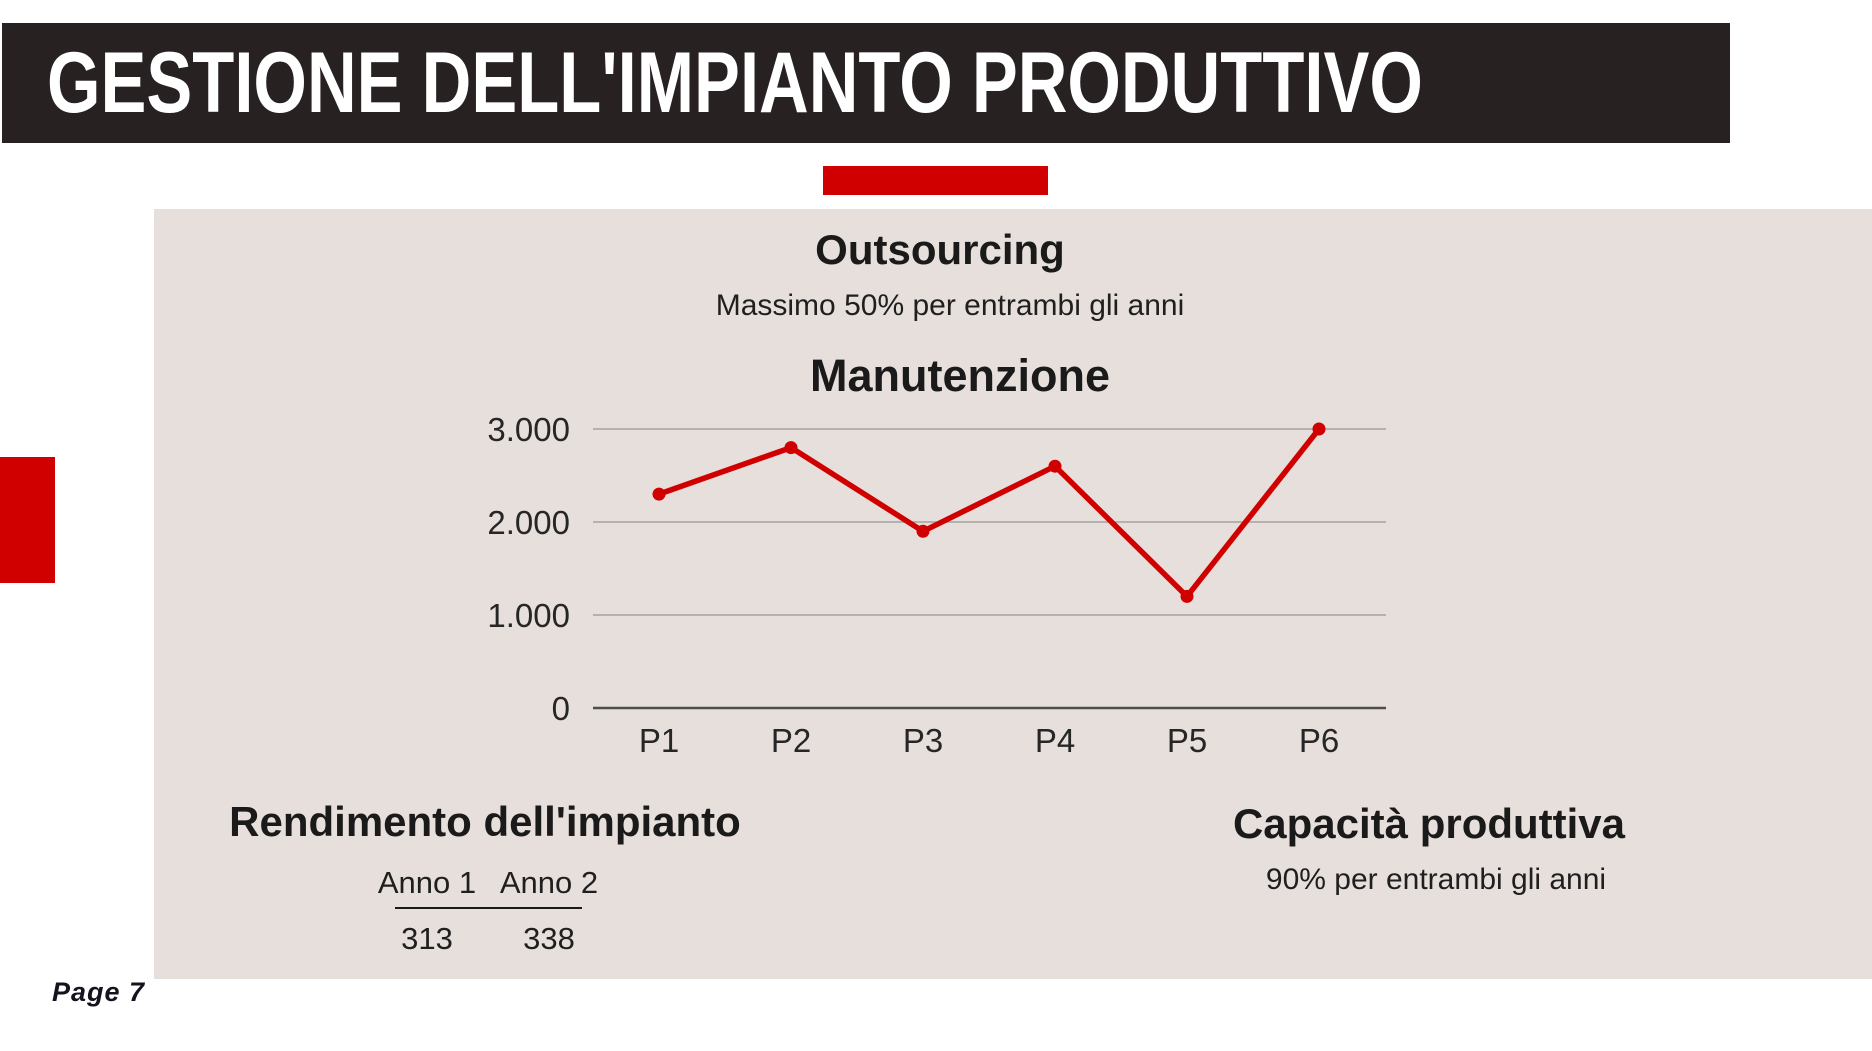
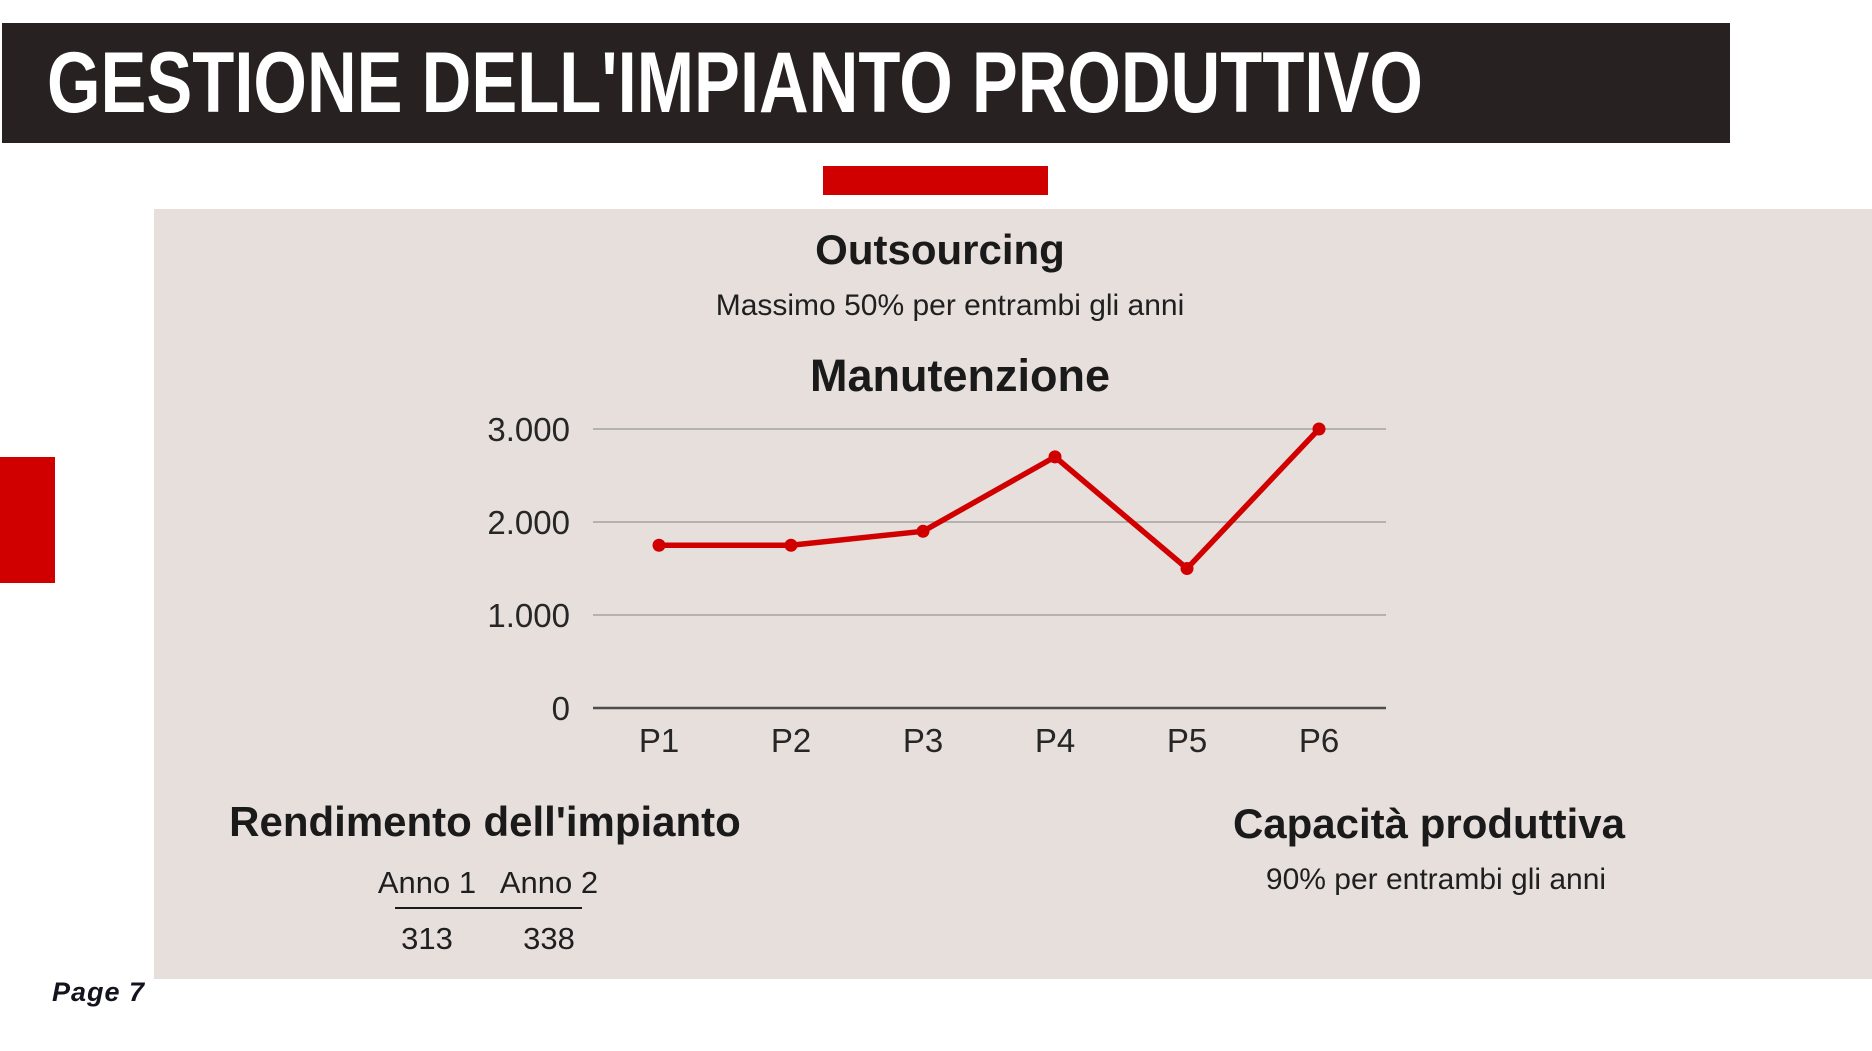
P1: 2300 -> 1800
P2: 2800 -> 1800
P4: 2600 -> 2700
P5: 1200 -> 1500
